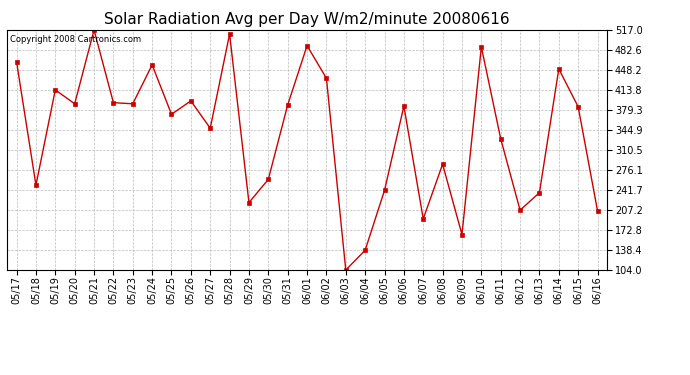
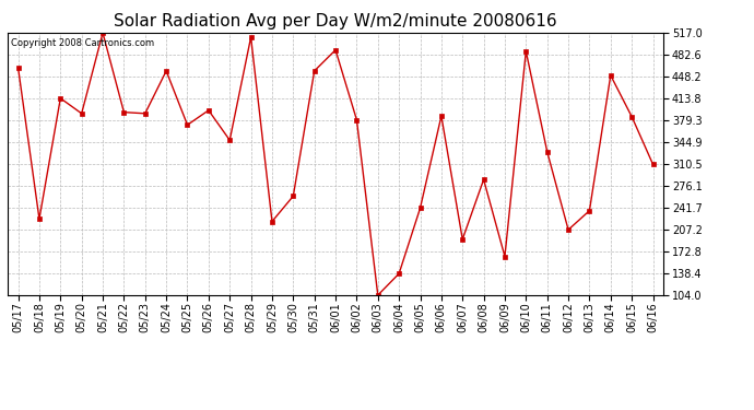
05/18: 250 -> 224
05/31: 388 -> 457
06/02: 434 -> 380
06/16: 206 -> 310
